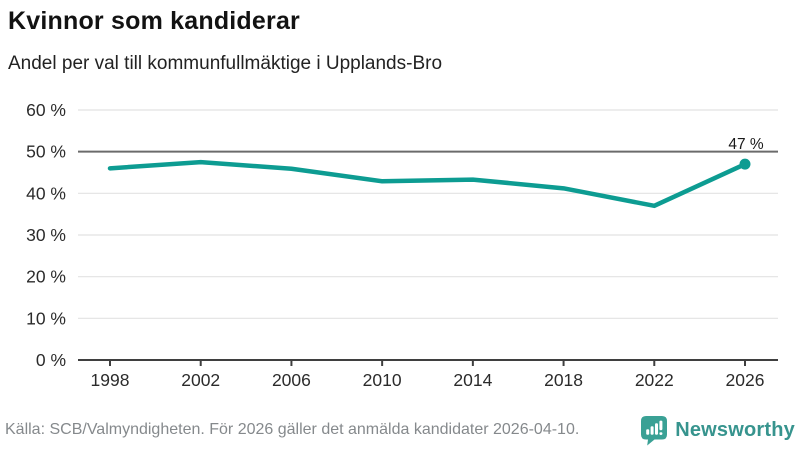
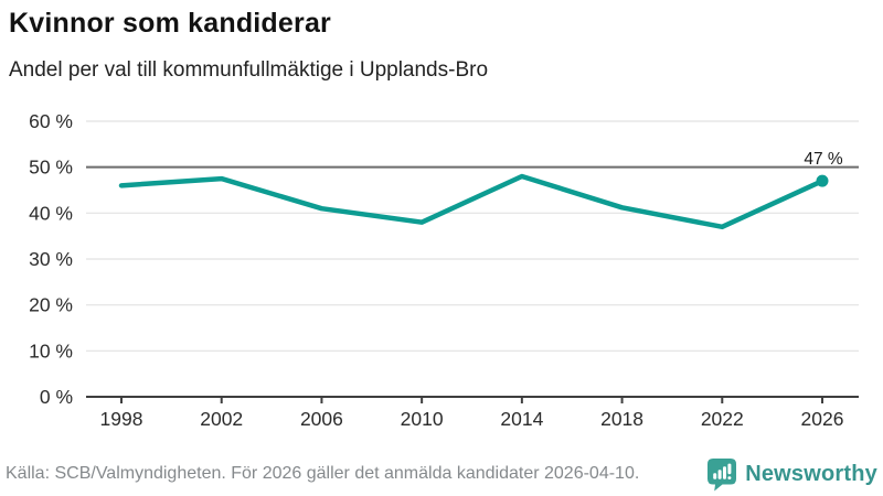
2006: 46% -> 41%
2010: 43% -> 38%
2014: 43% -> 48%
